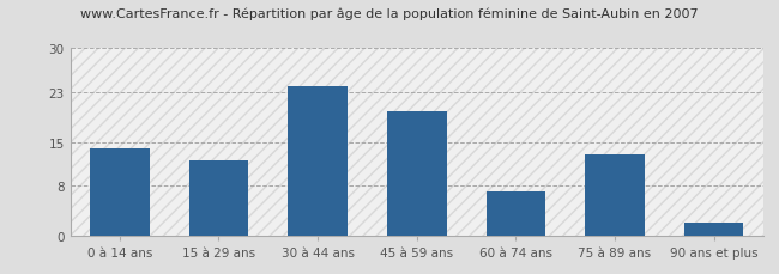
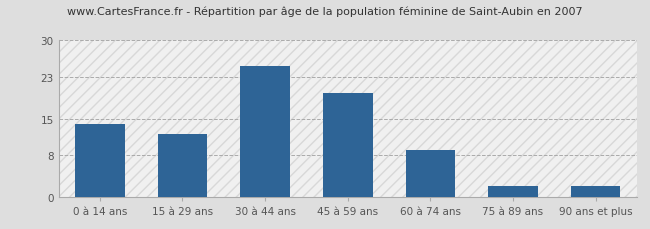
30 à 44 ans: 24 -> 25
60 à 74 ans: 7 -> 9
75 à 89 ans: 13 -> 2
